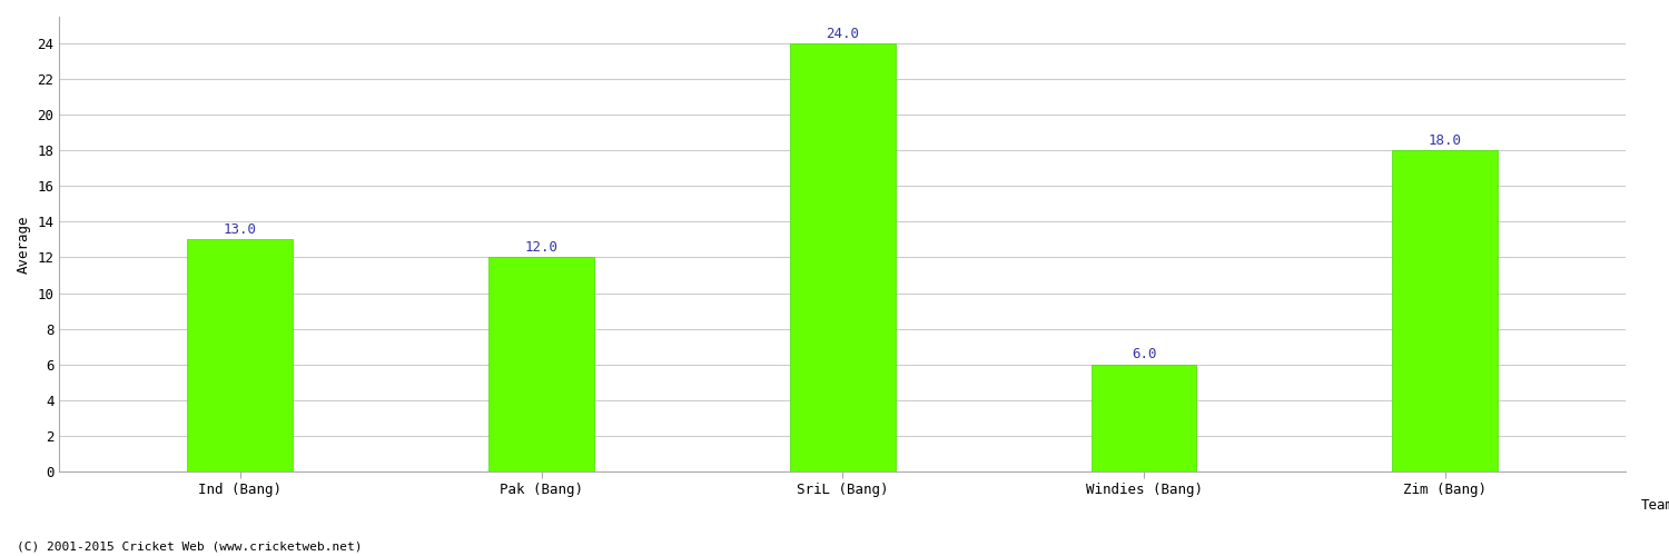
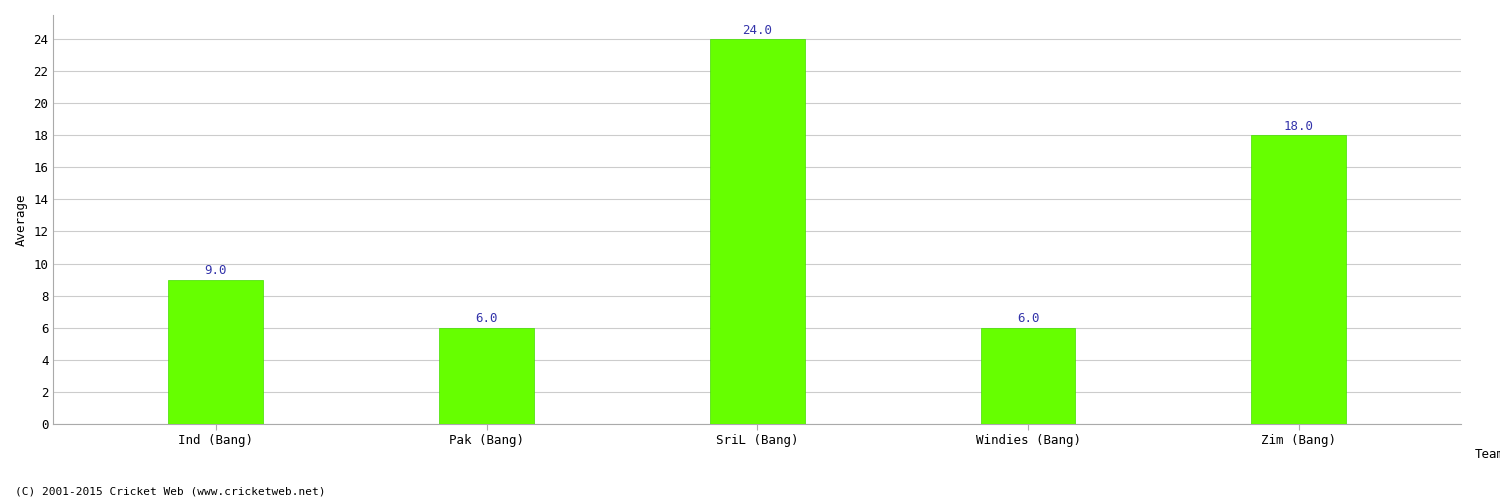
Ind (Bang): 13.0 -> 9.0
Pak (Bang): 12.0 -> 6.0
